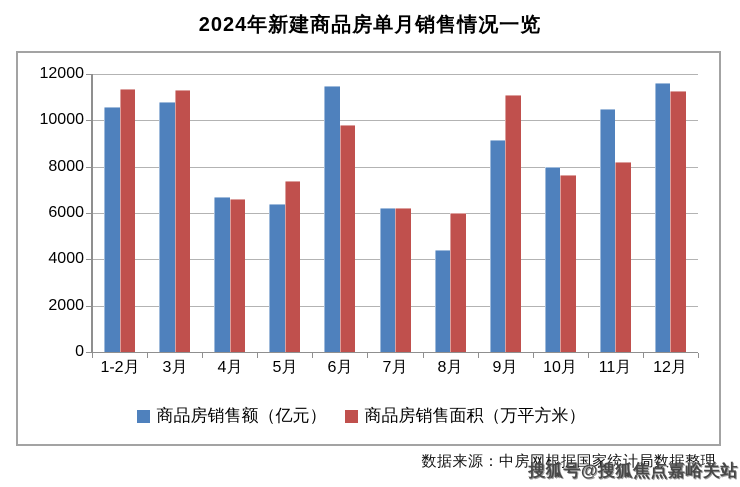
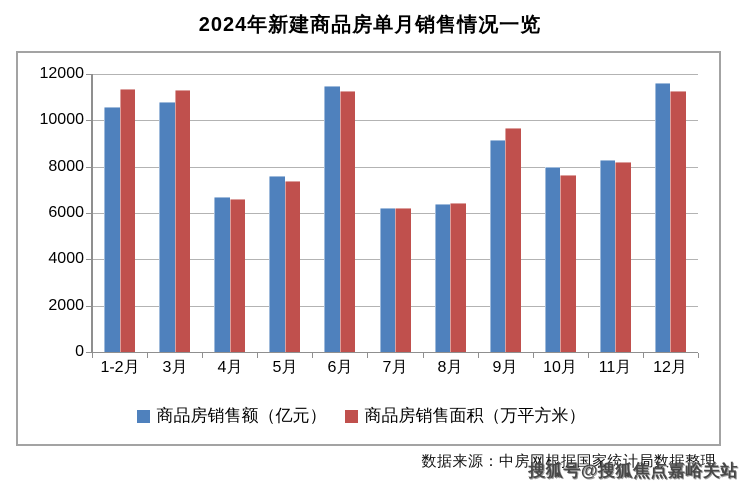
商品房销售额（亿元）/5月: 6400 -> 7600
商品房销售面积（万平方米）/6月: 9800 -> 11300
商品房销售额（亿元）/8月: 4400 -> 6400
商品房销售面积（万平方米）/8月: 6000 -> 6500
商品房销售面积（万平方米）/9月: 11100 -> 9700
商品房销售额（亿元）/11月: 10500 -> 8300
